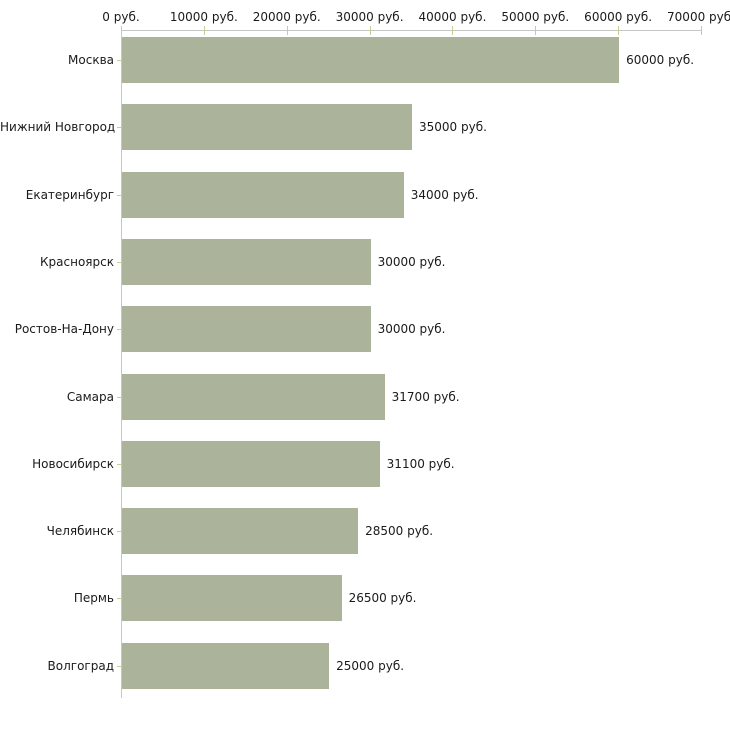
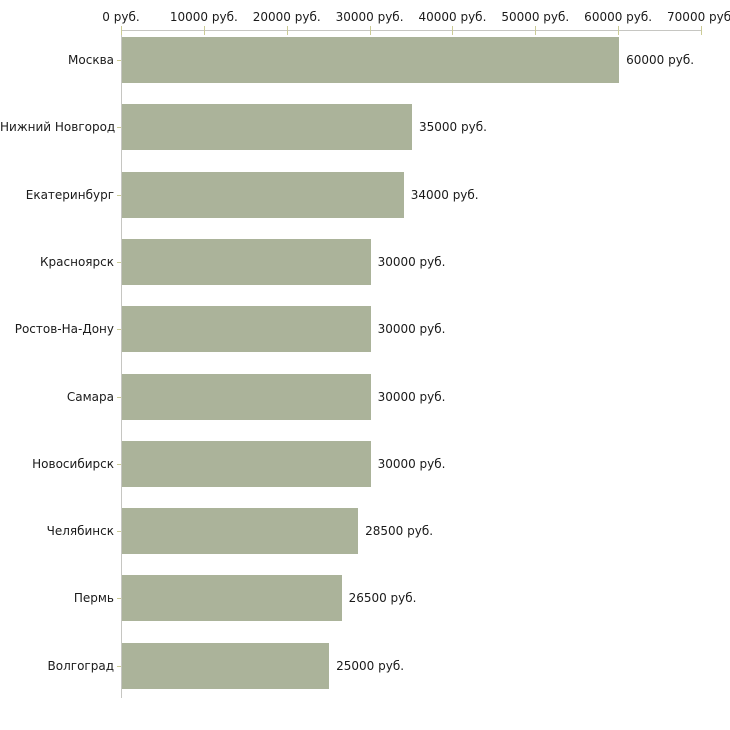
Самара: 31700 -> 30000
Новосибирск: 31100 -> 30000
